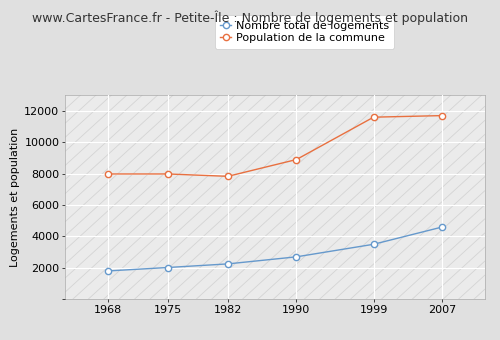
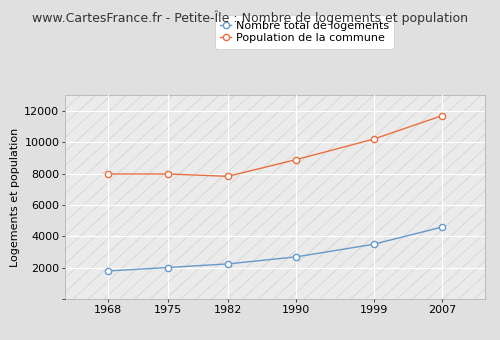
Population de la commune/1999: 11600 -> 10200
